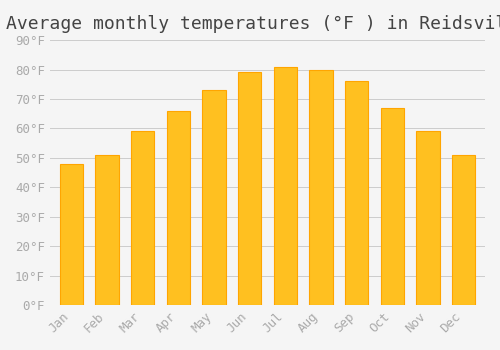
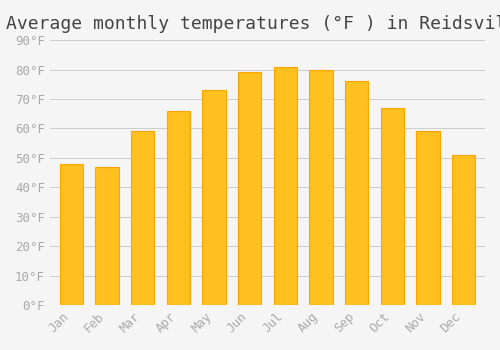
Feb: 51°F -> 47°F
